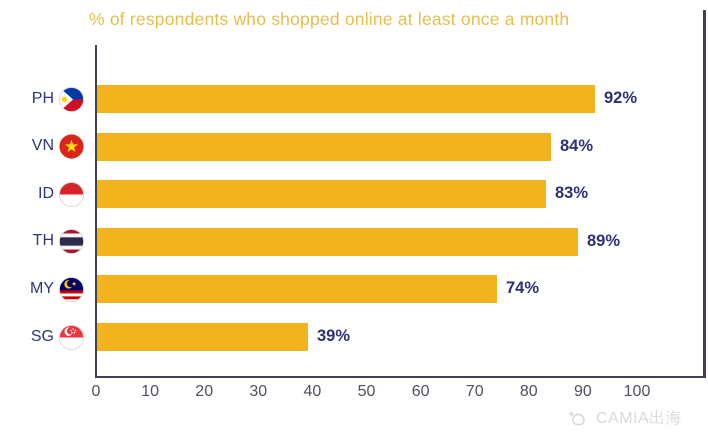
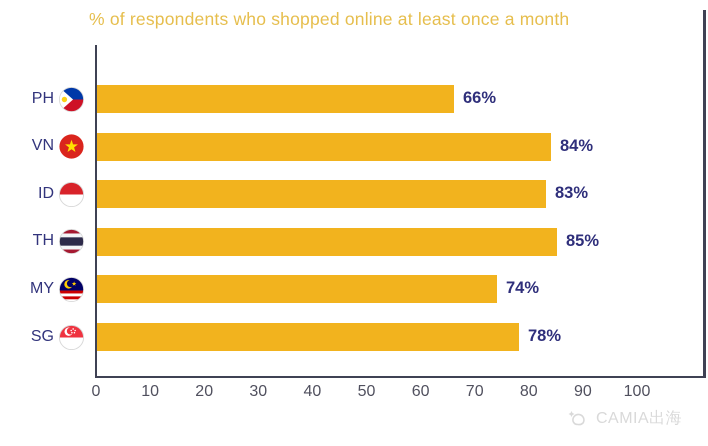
PH: 92% -> 66%
TH: 89% -> 85%
SG: 39% -> 78%
